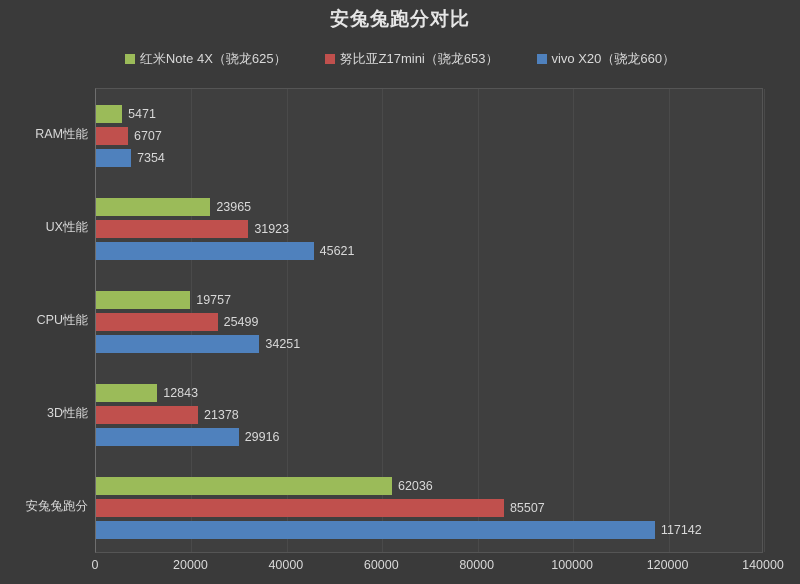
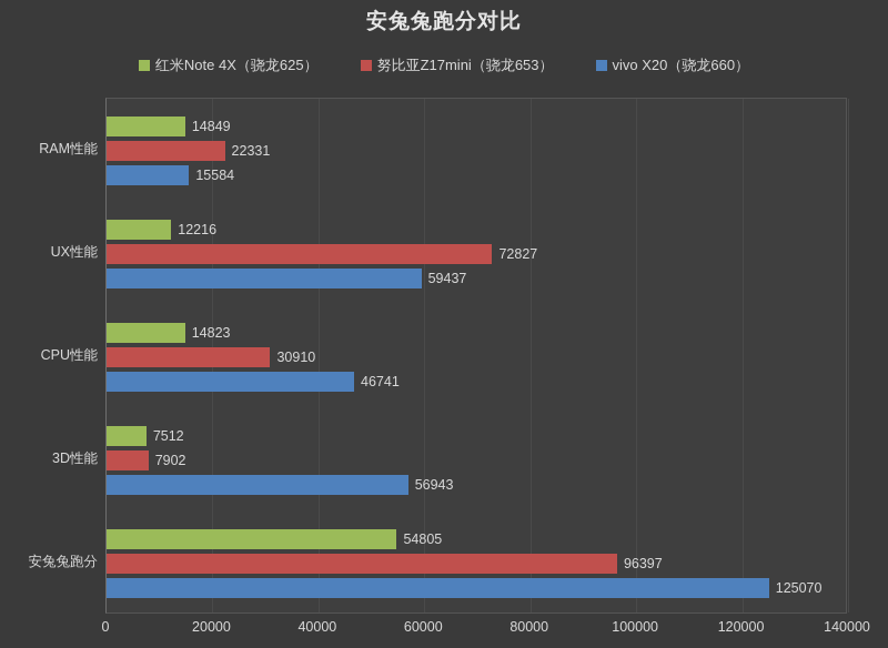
红米Note 4X（骁龙625）/RAM性能: 5471 -> 14849
努比亚Z17mini（骁龙653）/RAM性能: 6707 -> 22331
vivo X20（骁龙660）/RAM性能: 7354 -> 15584
红米Note 4X（骁龙625）/UX性能: 23965 -> 12216
努比亚Z17mini（骁龙653）/UX性能: 31923 -> 72827
vivo X20（骁龙660）/UX性能: 45621 -> 59437
红米Note 4X（骁龙625）/CPU性能: 19757 -> 14823
努比亚Z17mini（骁龙653）/CPU性能: 25499 -> 30910
vivo X20（骁龙660）/CPU性能: 34251 -> 46741
红米Note 4X（骁龙625）/3D性能: 12843 -> 7512
努比亚Z17mini（骁龙653）/3D性能: 21378 -> 7902
vivo X20（骁龙660）/3D性能: 29916 -> 56943
红米Note 4X（骁龙625）/安兔兔跑分: 62036 -> 54805
努比亚Z17mini（骁龙653）/安兔兔跑分: 85507 -> 96397
vivo X20（骁龙660）/安兔兔跑分: 117142 -> 125070
